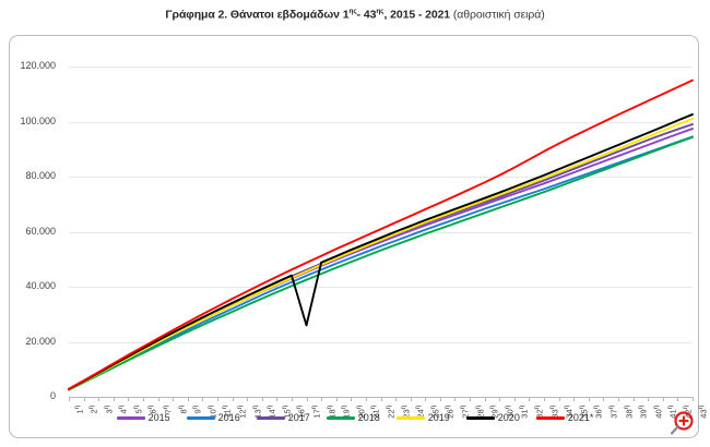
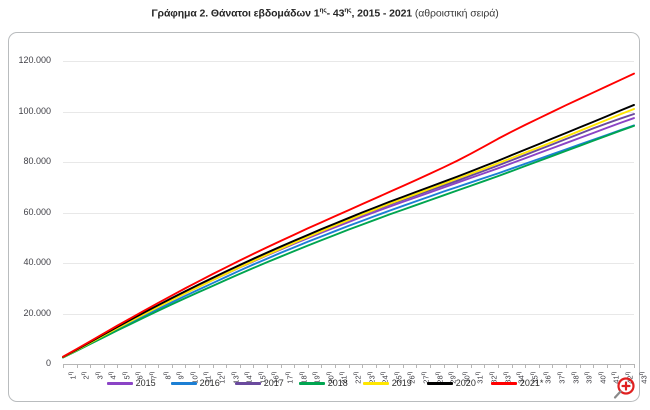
2020/17η: 26000 -> 46000
